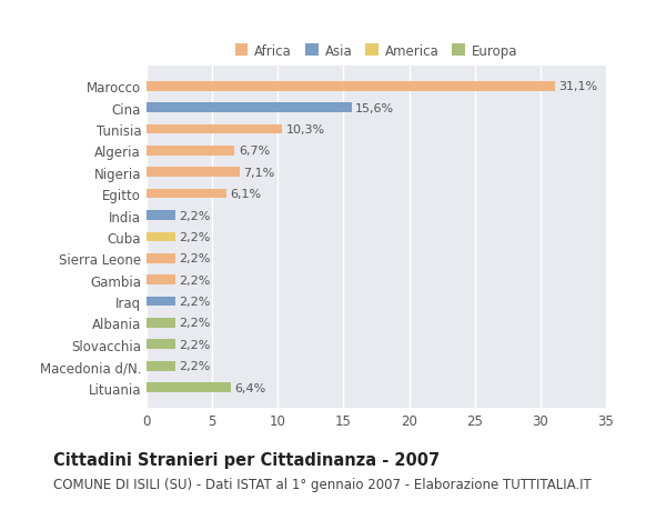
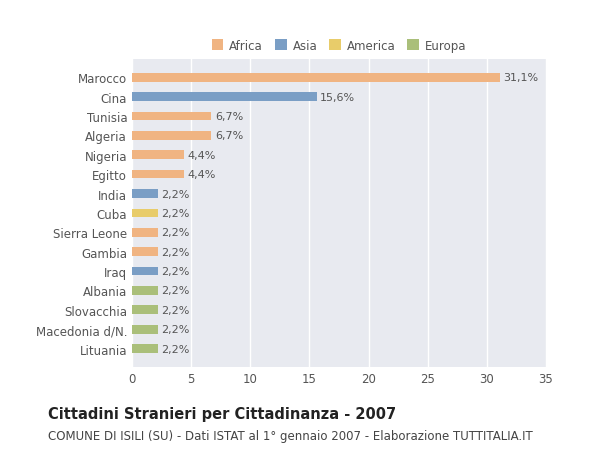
Tunisia: 10,3% -> 6,7%
Nigeria: 7,1% -> 4,4%
Egitto: 6,1% -> 4,4%
Lituania: 6,4% -> 2,2%
